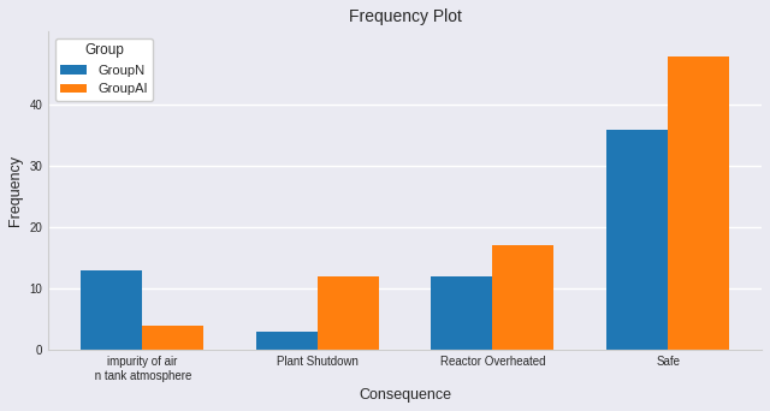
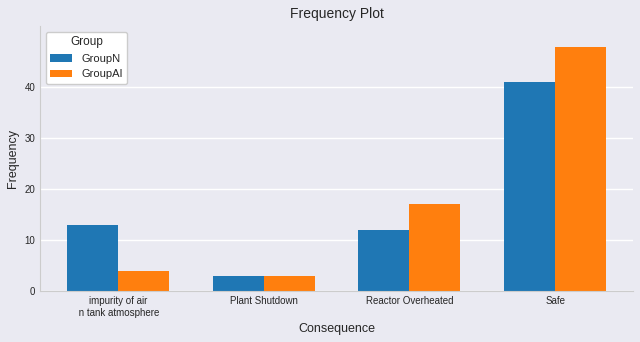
GroupAI/Plant Shutdown: 12 -> 3
GroupN/Safe: 36 -> 41
